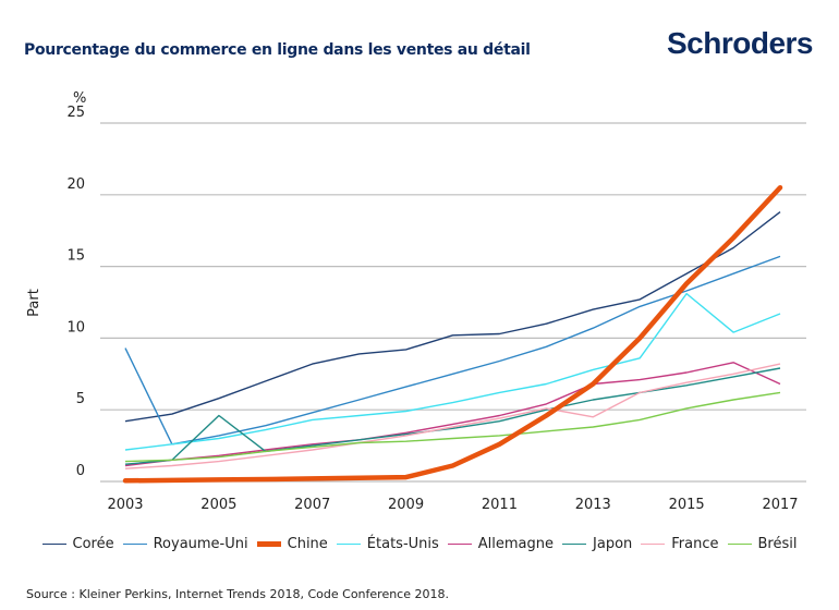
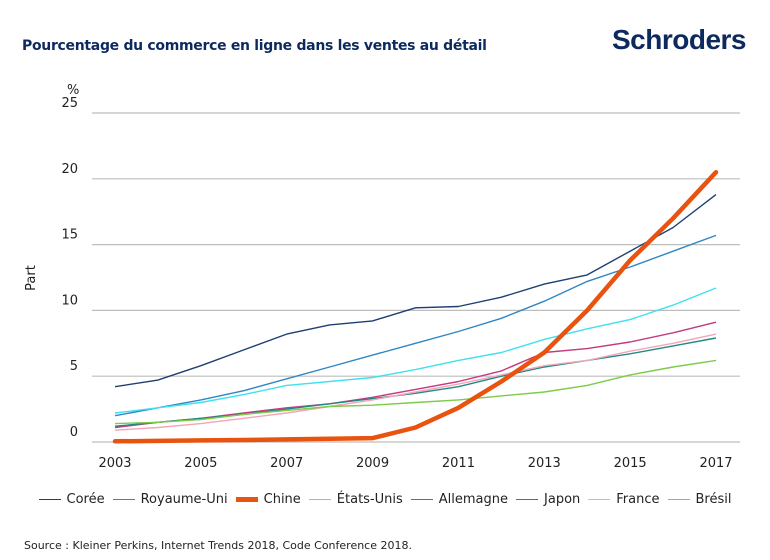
Royaume-Uni/2003: 9.3 -> 2.0
Japon/2005: 4.6 -> 1.8
France/2013: 4.5 -> 5.8
États-Unis/2015: 13.1 -> 9.3
Allemagne/2017: 6.8 -> 9.1
